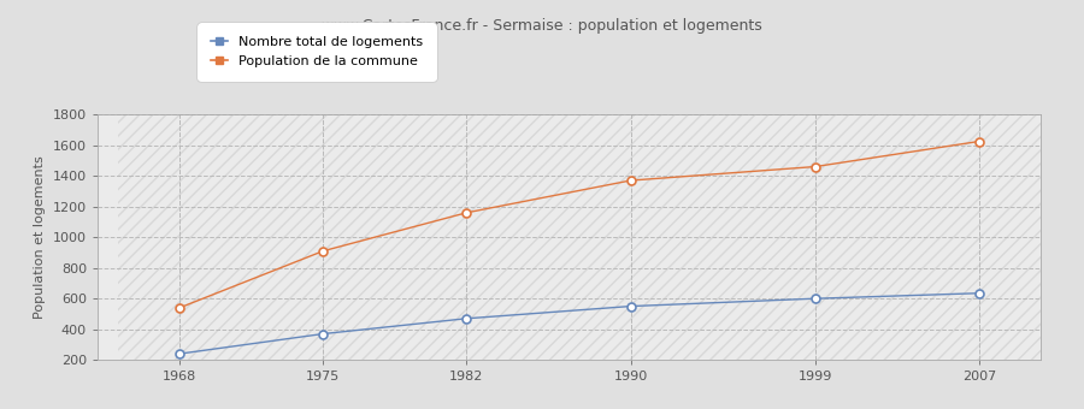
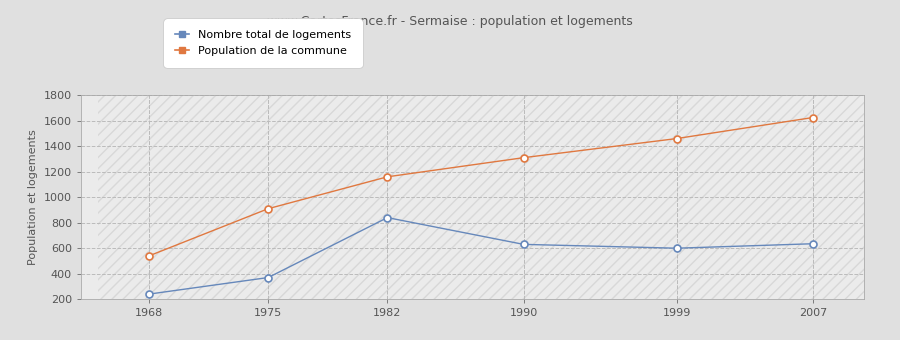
Nombre total de logements/1982: 470 -> 840
Nombre total de logements/1990: 550 -> 630
Population de la commune/1990: 1370 -> 1310
